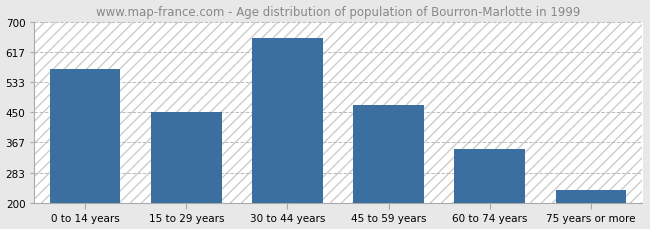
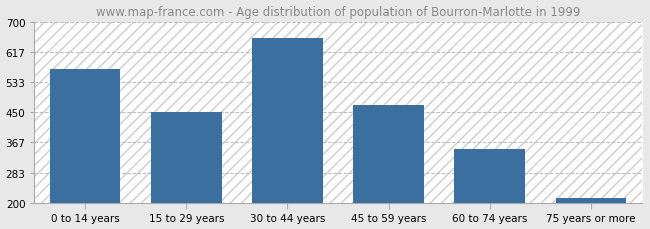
75 years or more: 235 -> 215
